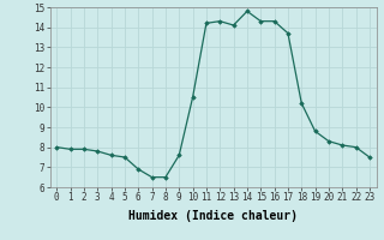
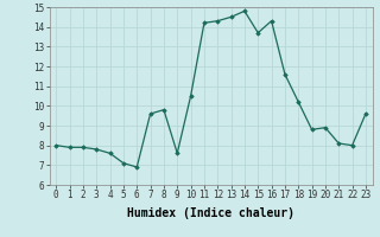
5: 7.5 -> 7.1
7: 6.5 -> 9.6
8: 6.5 -> 9.8
13: 14.1 -> 14.5
15: 14.3 -> 13.7
17: 13.7 -> 11.6
20: 8.3 -> 8.9
23: 7.5 -> 9.6
